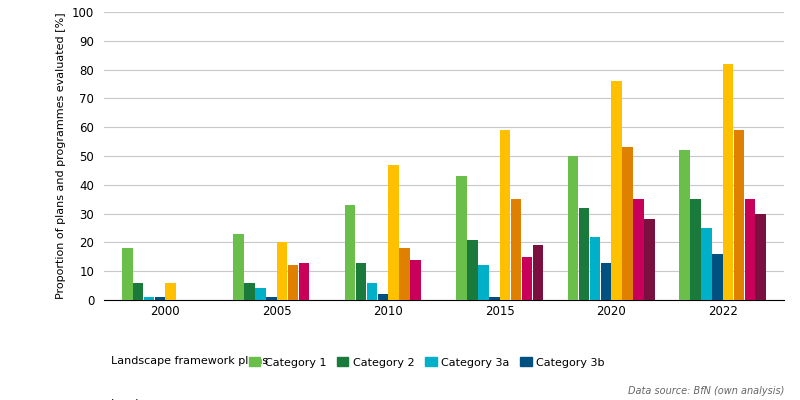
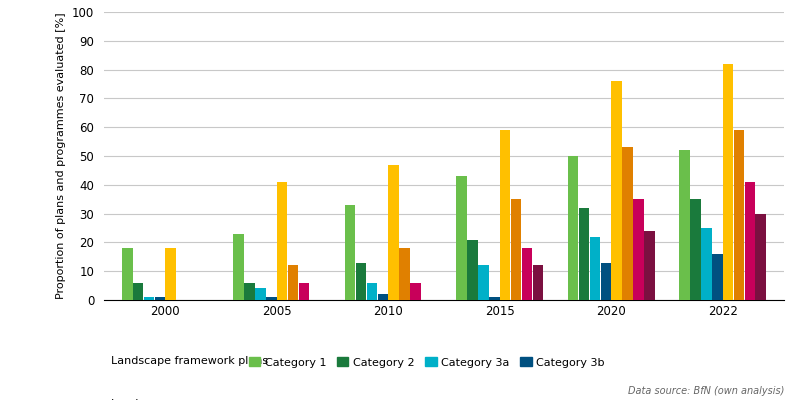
Category 1/2000: 6 -> 18
Category 1/2005: 20 -> 41
Category 3a/2005: 13 -> 6
Category 3a/2010: 14 -> 6
Category 3a/2015: 15 -> 18
Category 3b/2015: 19 -> 12
Category 3b/2020: 28 -> 24
Category 3a/2022: 35 -> 41
